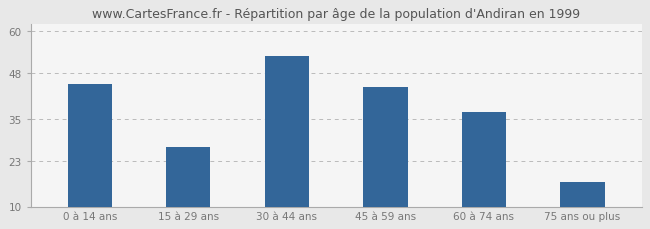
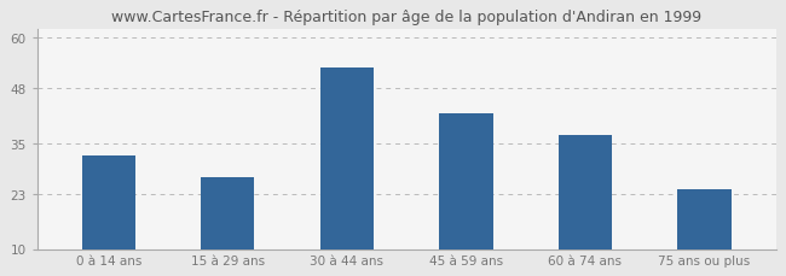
0 à 14 ans: 45 -> 32
45 à 59 ans: 44 -> 42
75 ans ou plus: 17 -> 24
